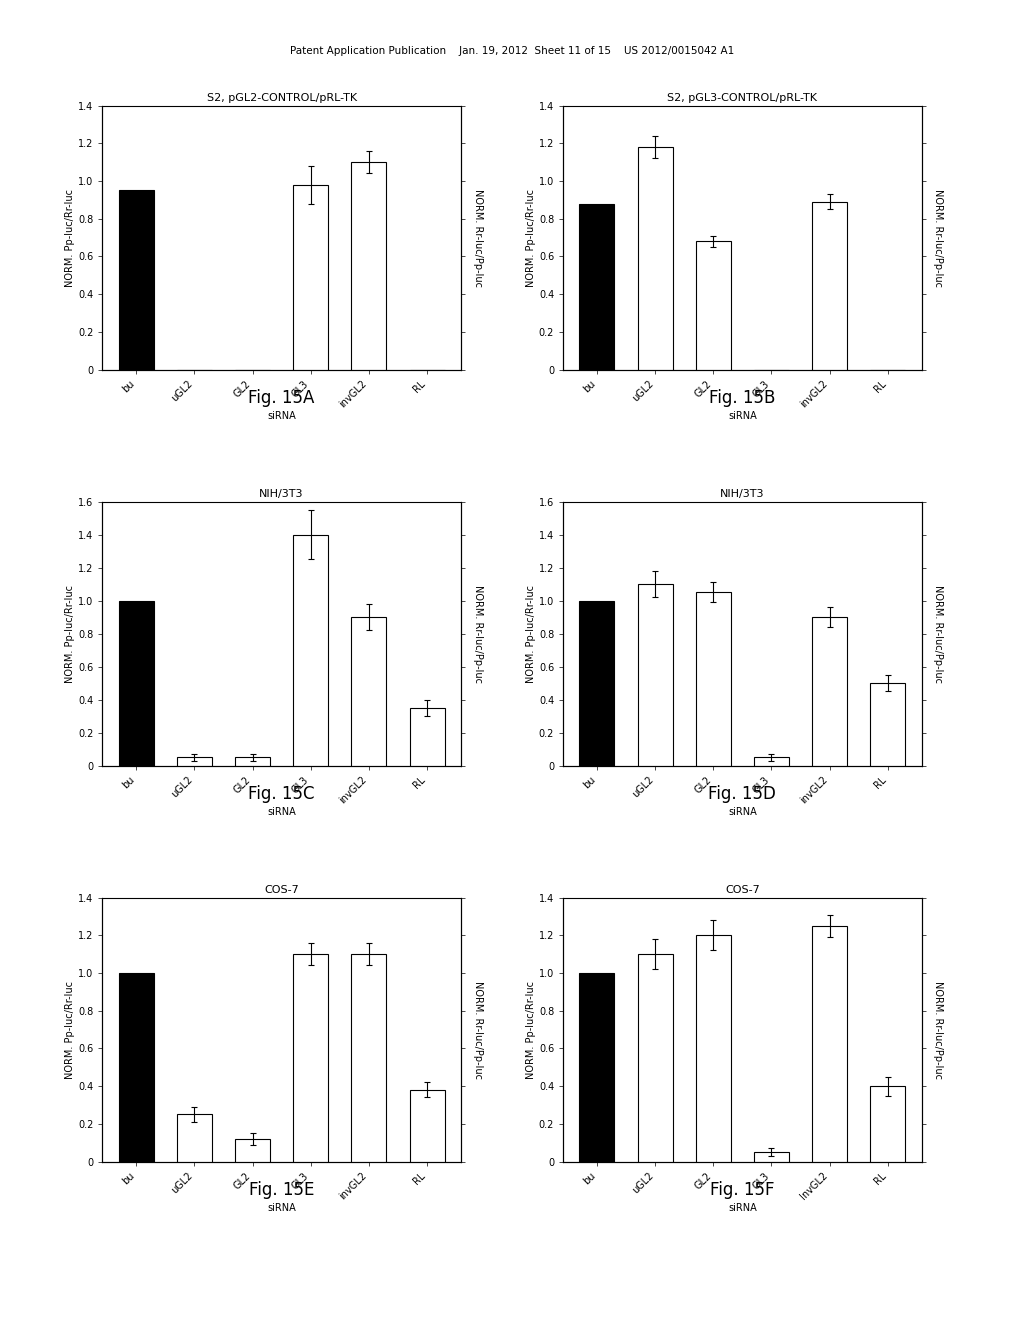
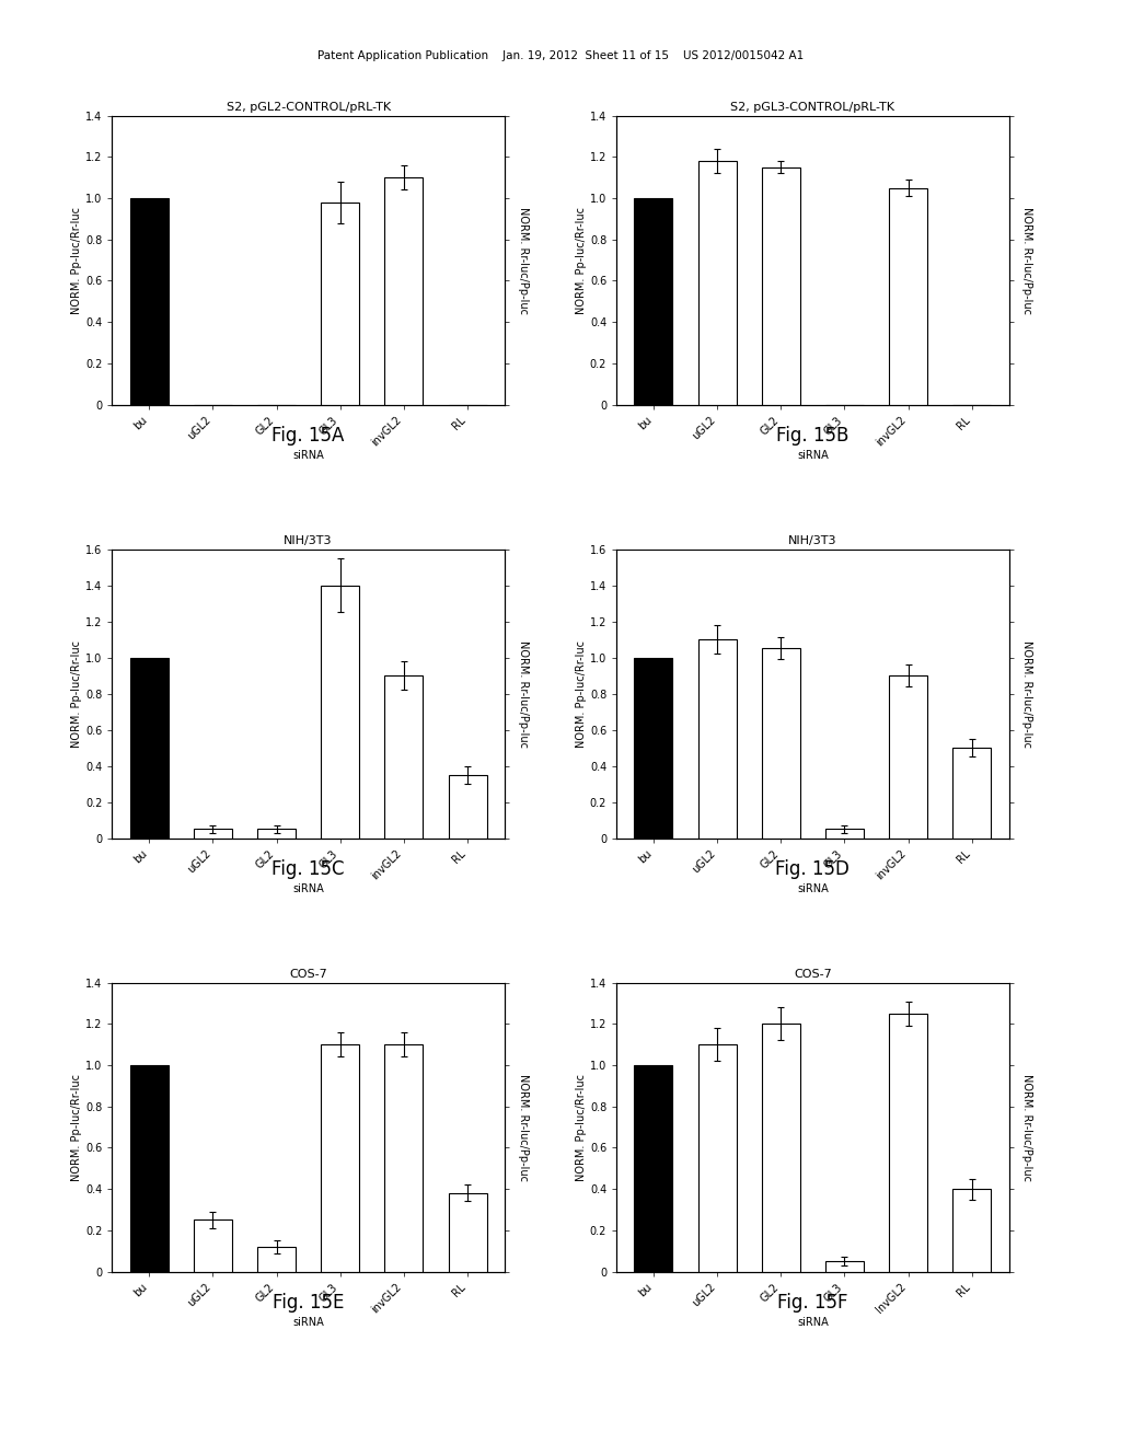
S2, pGL2-CONTROL/pRL-TK/bu: 0.95 -> 1.00
S2, pGL3-CONTROL/pRL-TK/bu: 0.88 -> 1.00
S2, pGL3-CONTROL/pRL-TK/GL2: 0.68 -> 1.15
S2, pGL3-CONTROL/pRL-TK/invGL2: 0.89 -> 1.05
